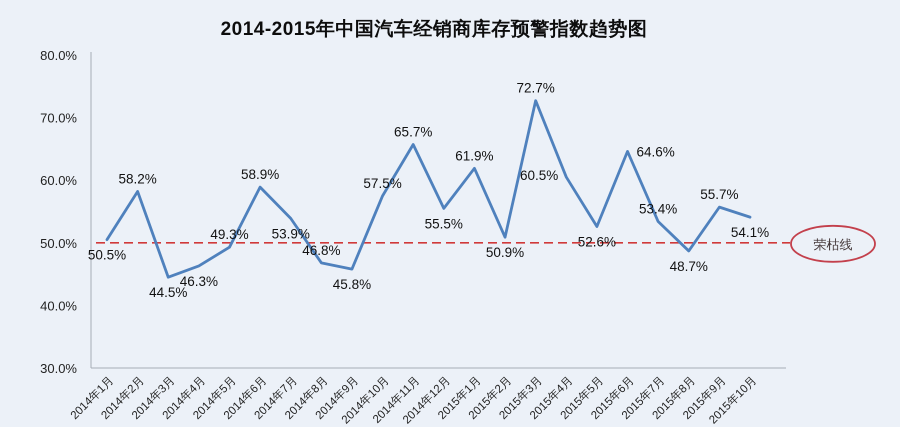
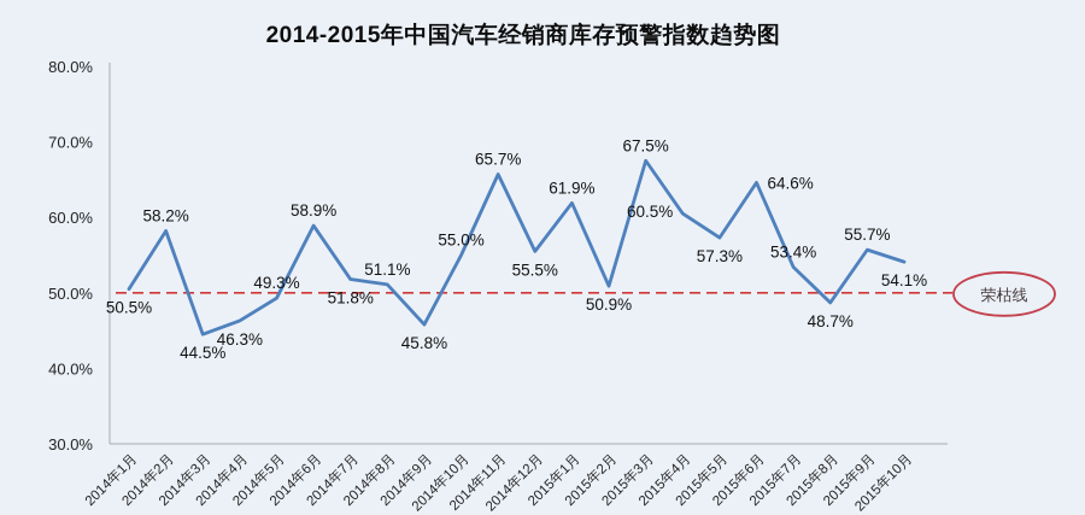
2014年7月: 53.9% -> 51.8%
2014年8月: 46.8% -> 51.1%
2014年10月: 57.5% -> 55.0%
2015年3月: 72.7% -> 67.5%
2015年5月: 52.6% -> 57.3%
